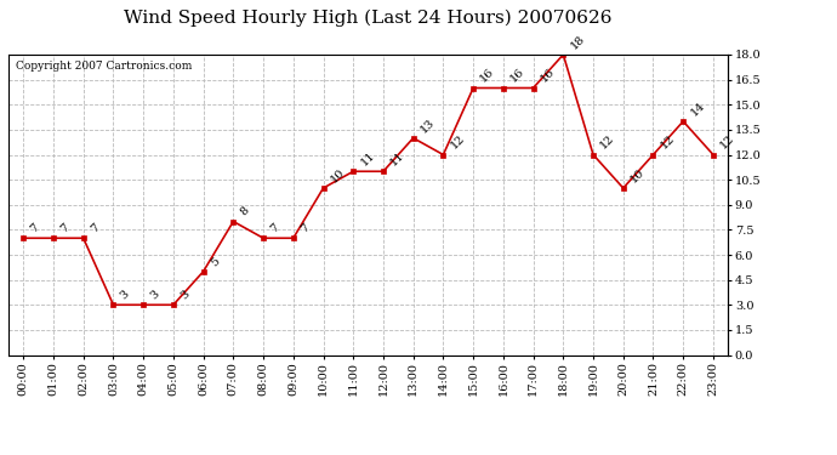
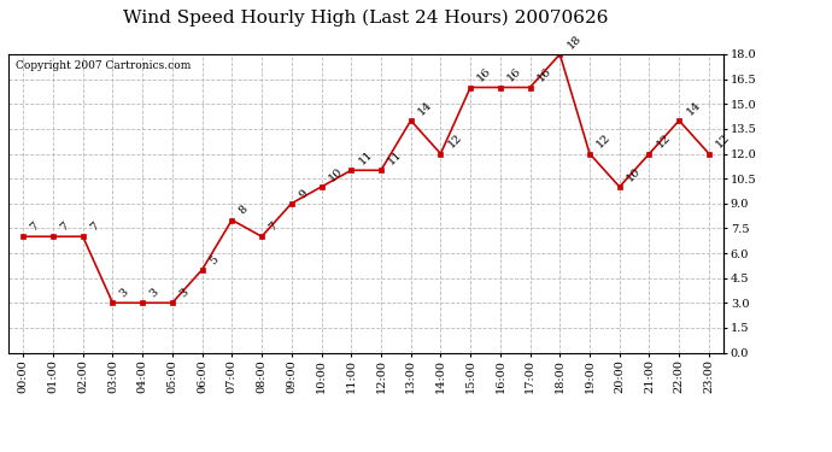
09:00: 7 -> 9
13:00: 13 -> 14
